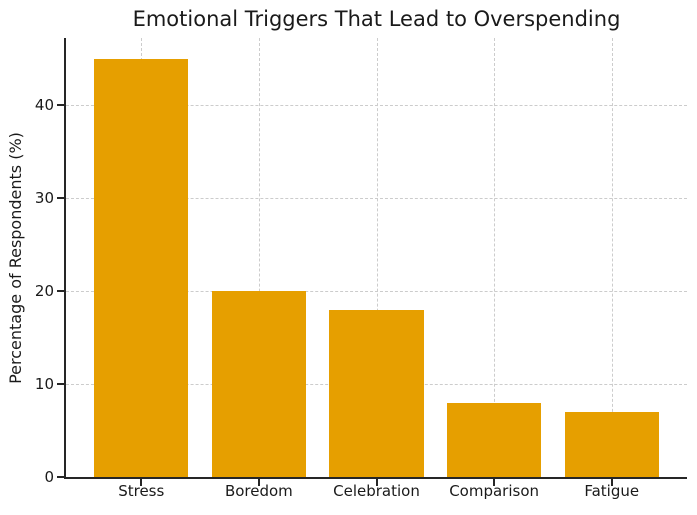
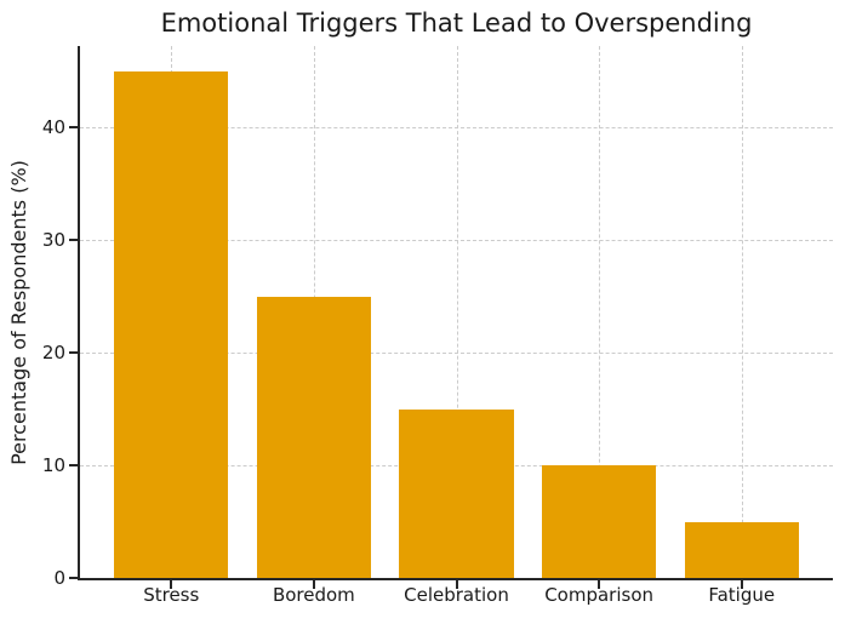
Boredom: 20 -> 25
Celebration: 18 -> 15
Comparison: 8 -> 10
Fatigue: 7 -> 5
